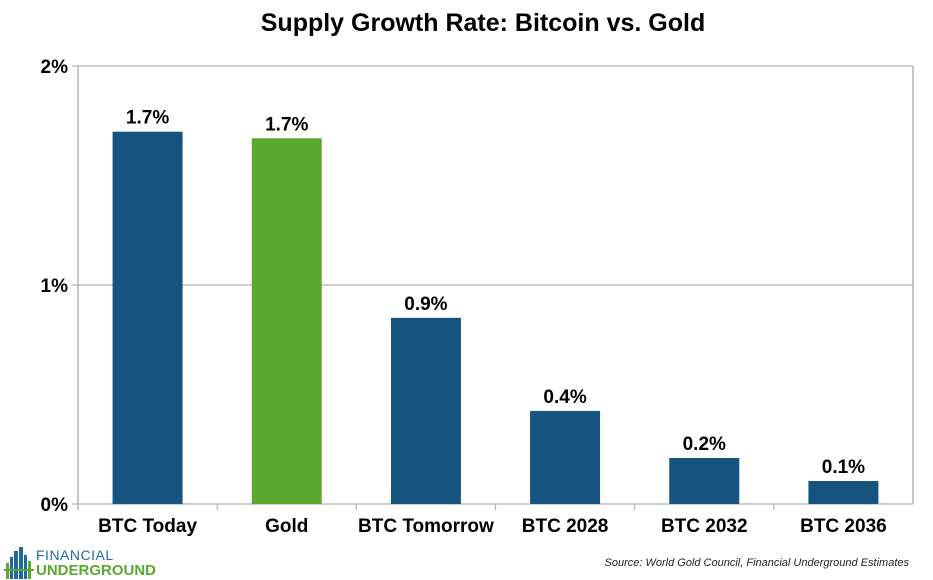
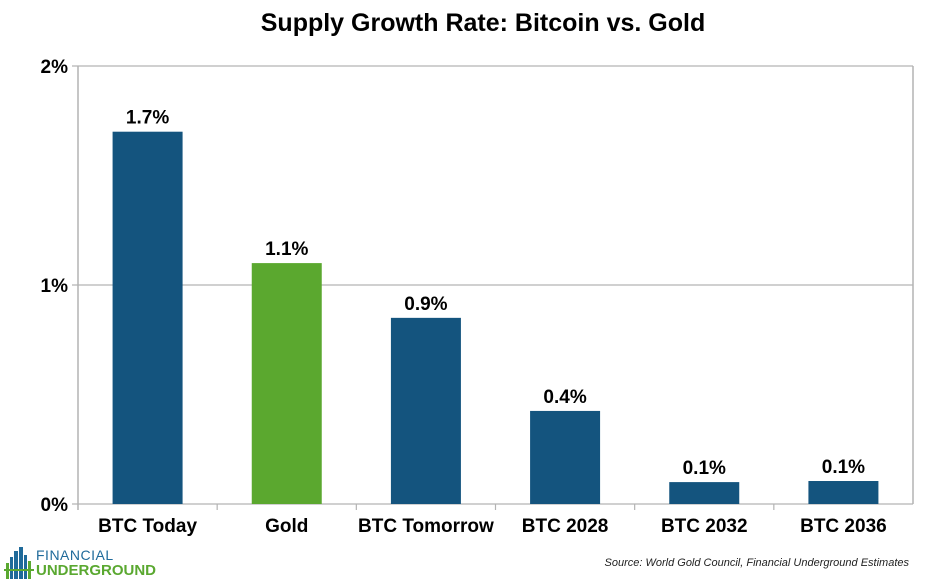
Gold: 1.7% -> 1.1%
BTC 2032: 0.2% -> 0.1%
